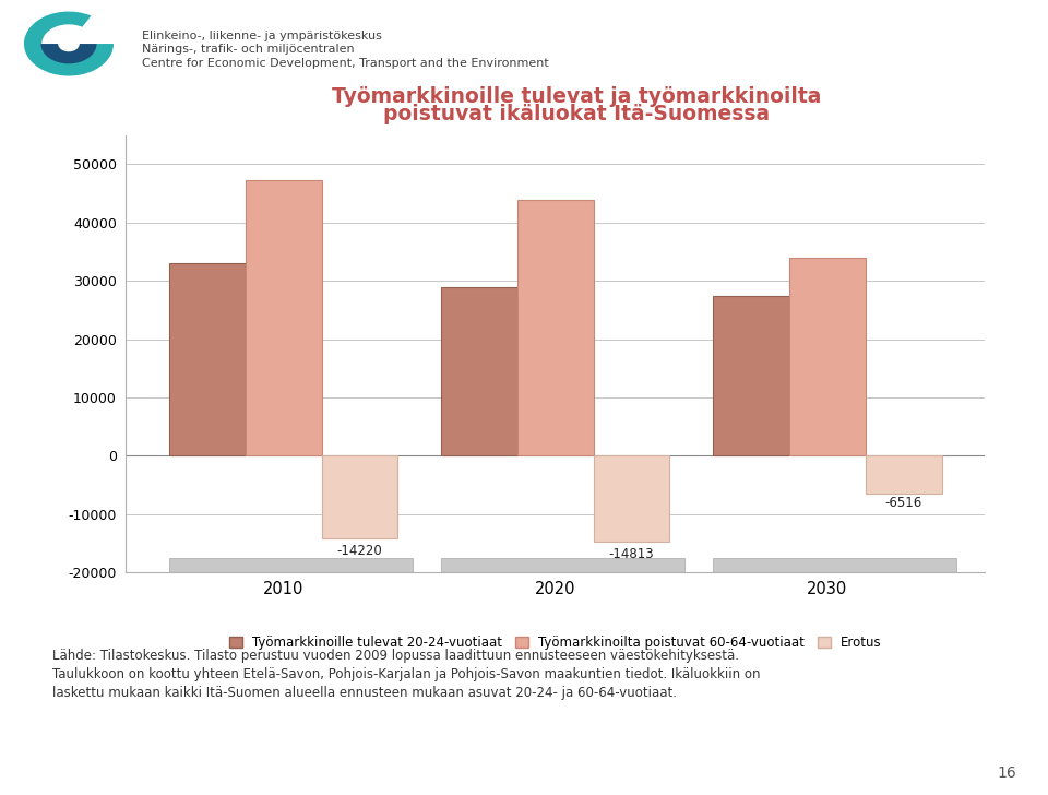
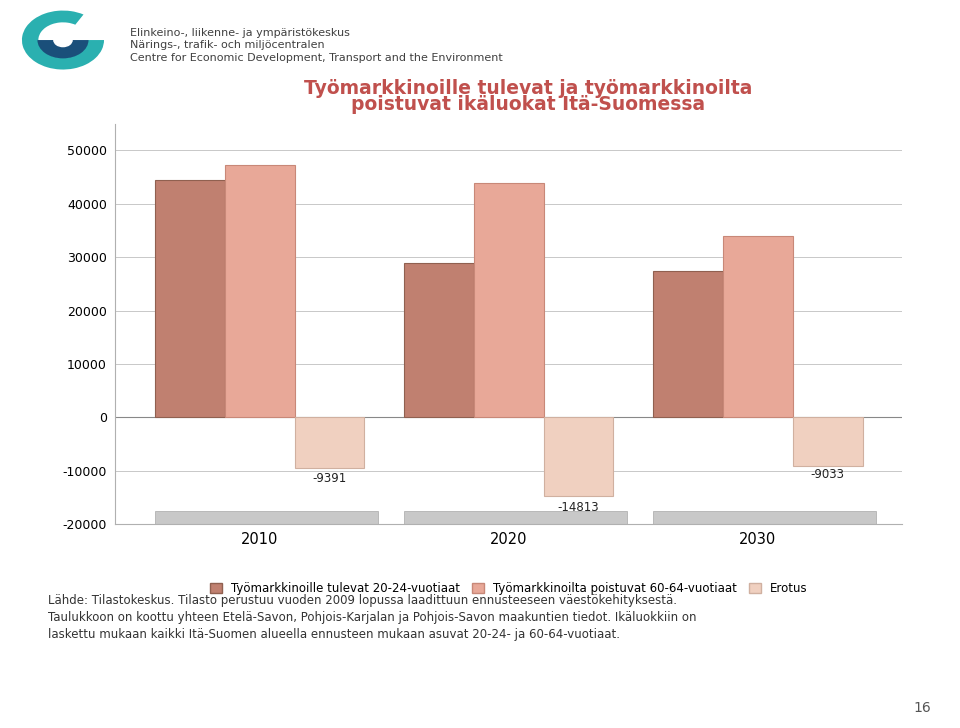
Työmarkkinoille tulevat 20-24-vuotiaat/2010: 33000 -> 44400
Erotus/2010: -14220 -> -9391
Erotus/2030: -6516 -> -9033
